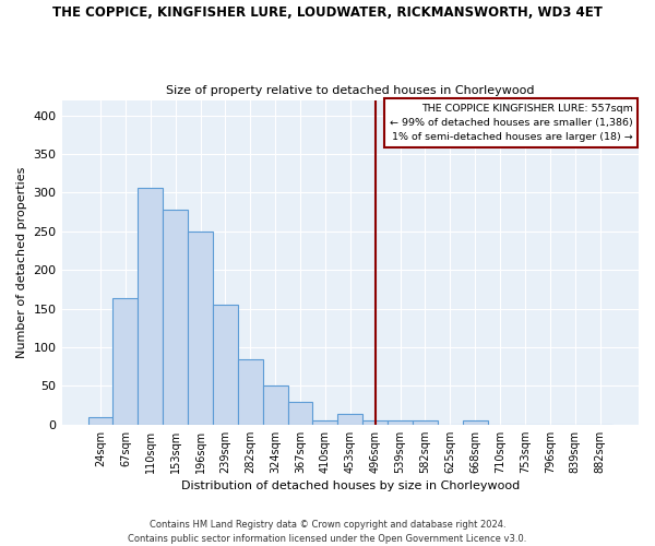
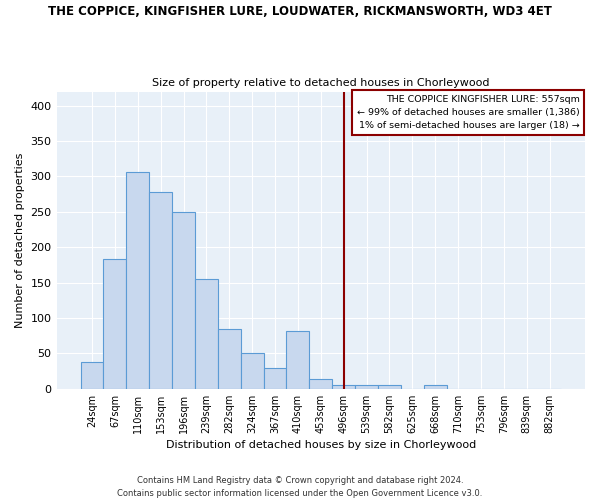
24sqm: 10 -> 38
67sqm: 163 -> 184
410sqm: 5 -> 82
